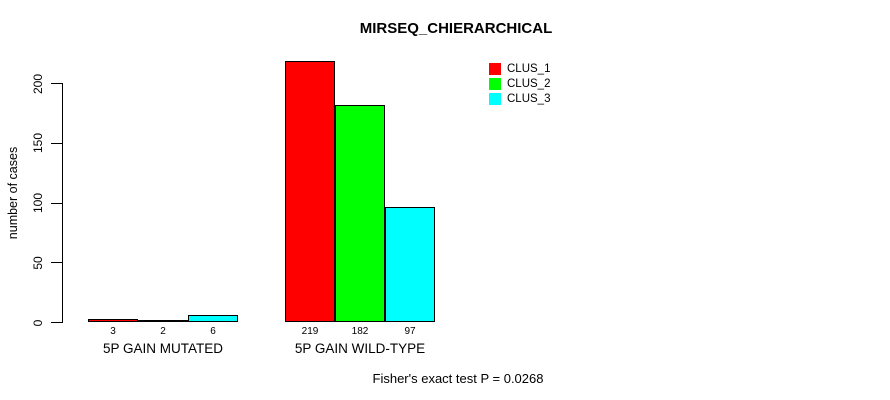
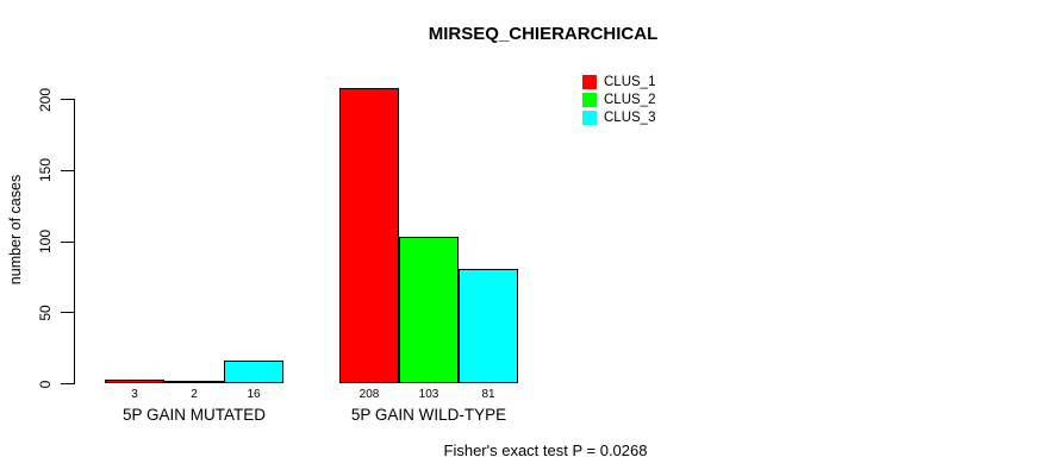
CLUS_3/5P GAIN MUTATED: 6 -> 16
CLUS_1/5P GAIN WILD-TYPE: 219 -> 208
CLUS_2/5P GAIN WILD-TYPE: 182 -> 103
CLUS_3/5P GAIN WILD-TYPE: 97 -> 81
